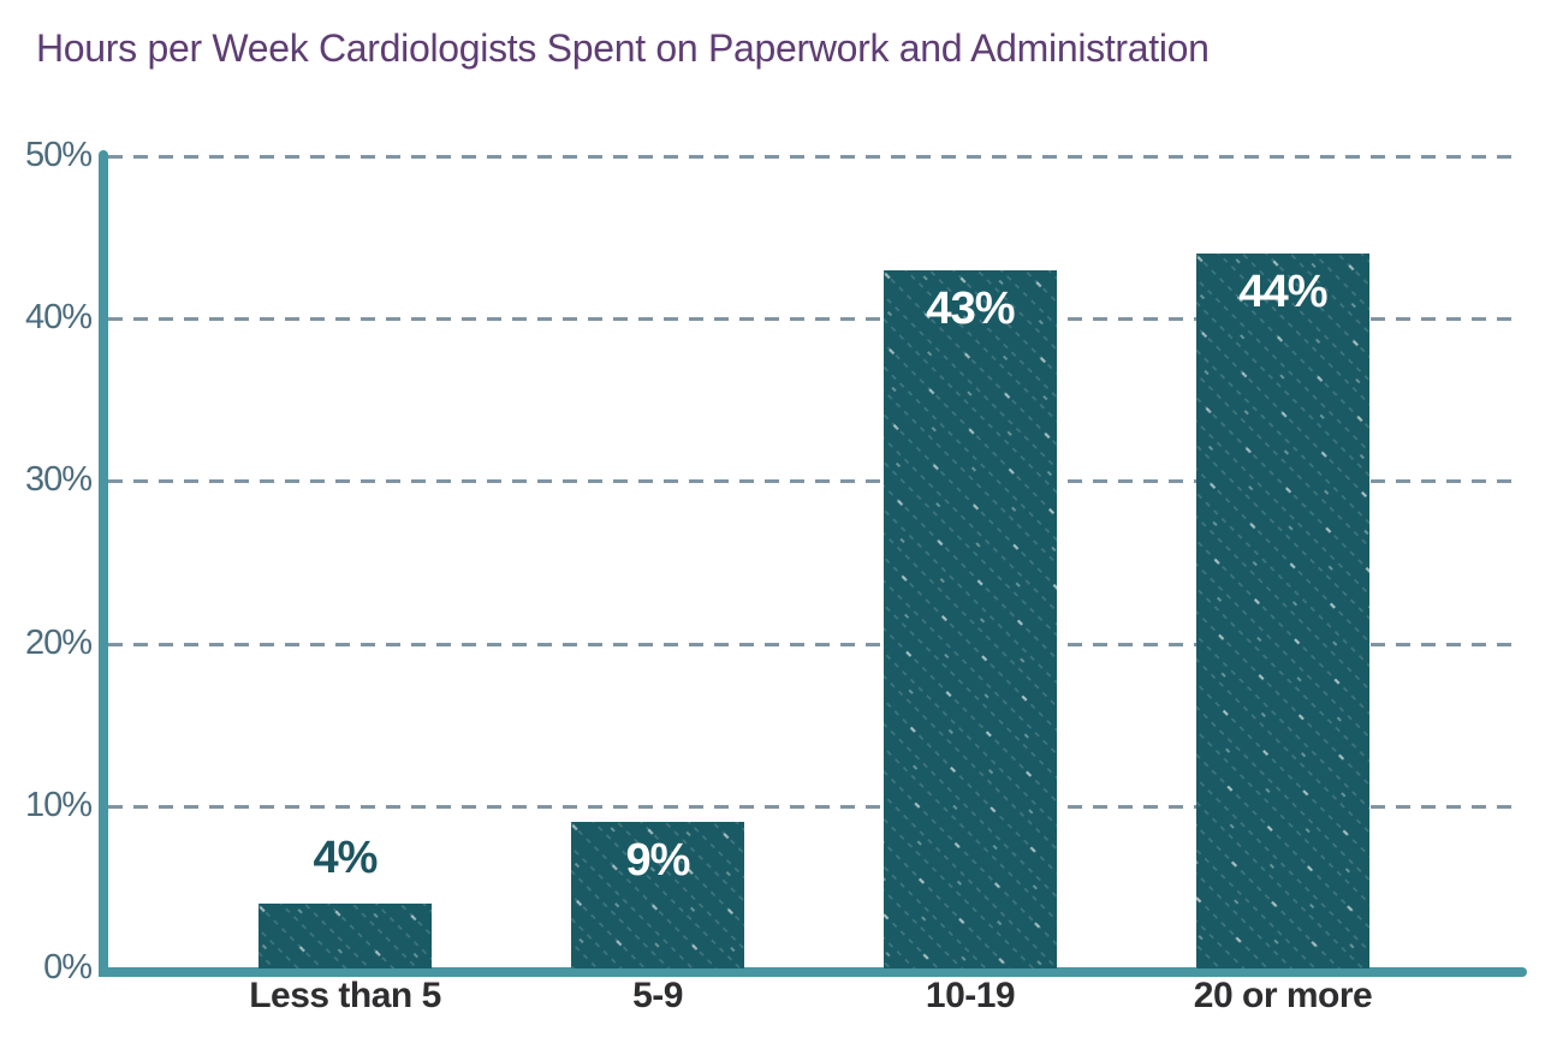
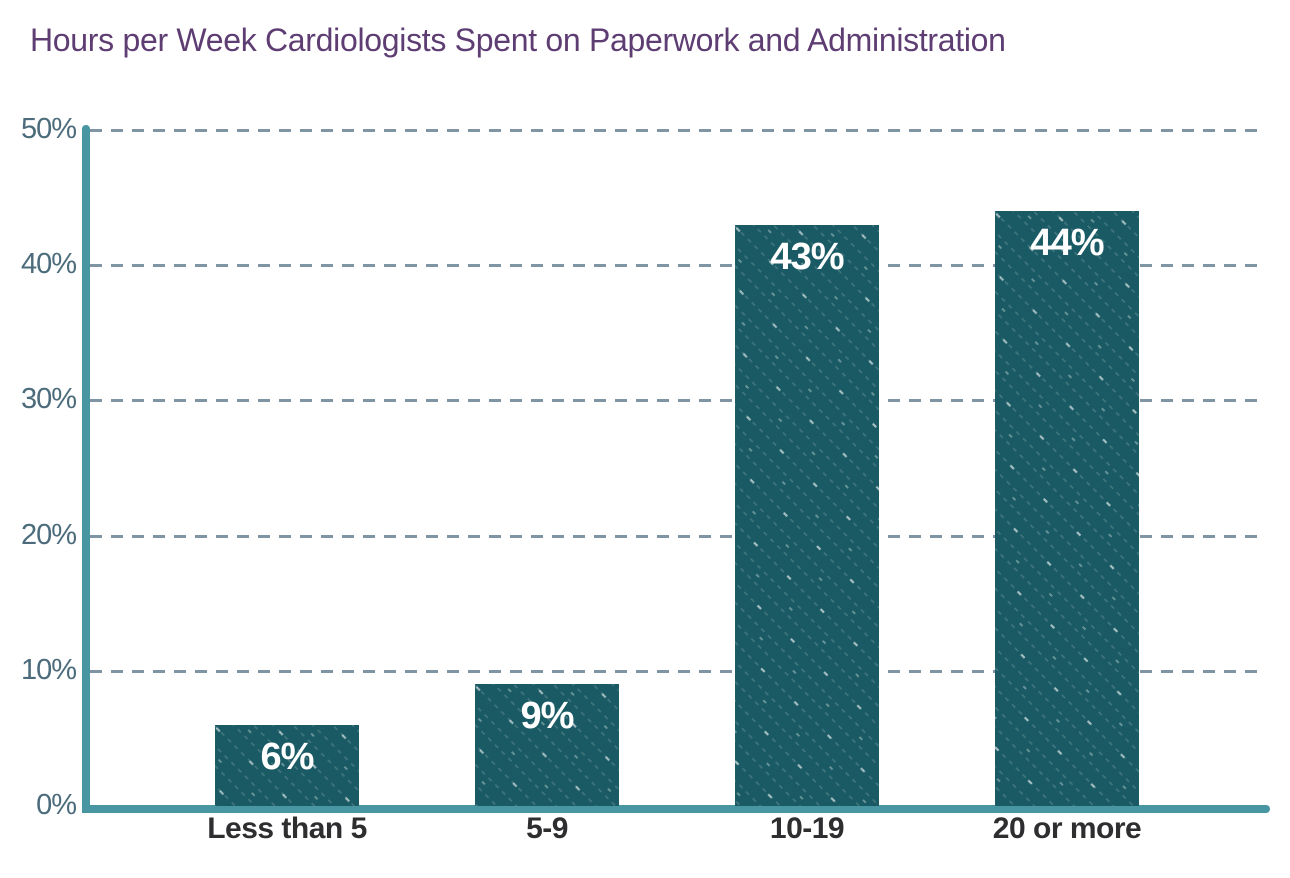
Less than 5: 4% -> 6%
